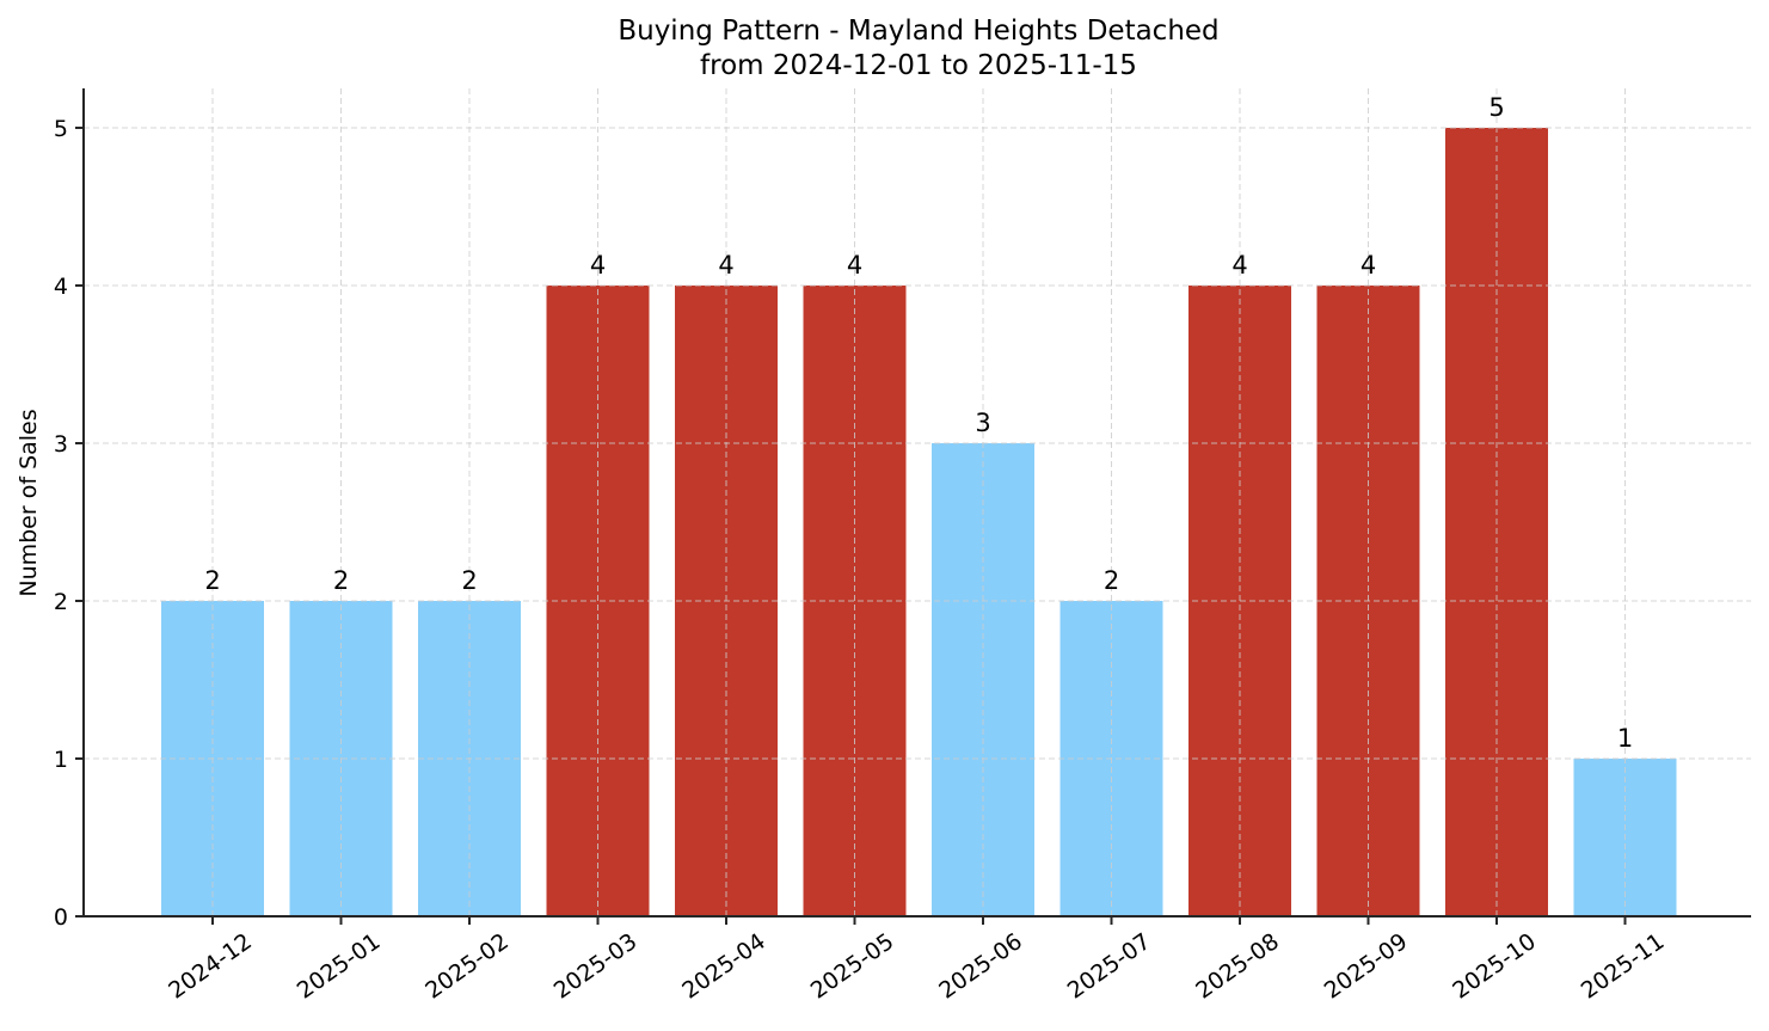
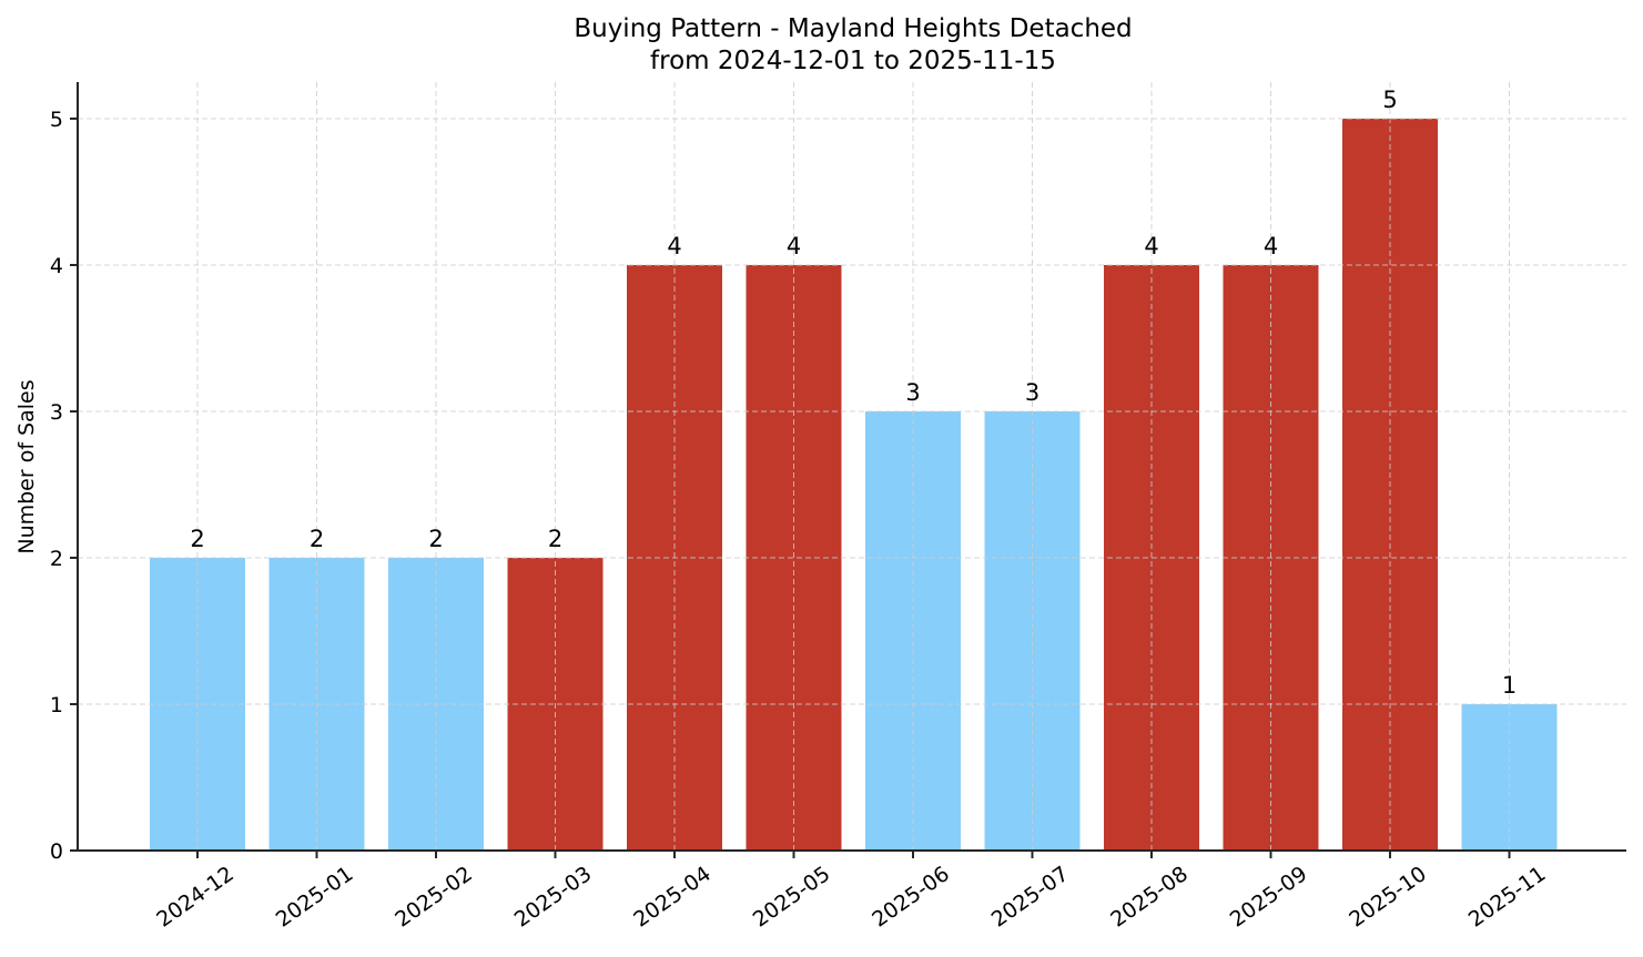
2025-03: 4 -> 2
2025-07: 2 -> 3
